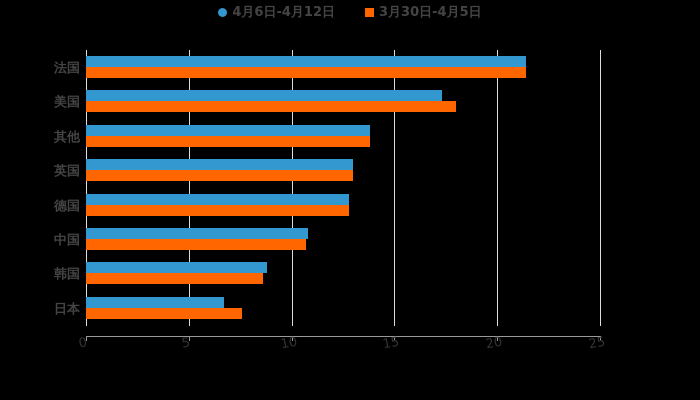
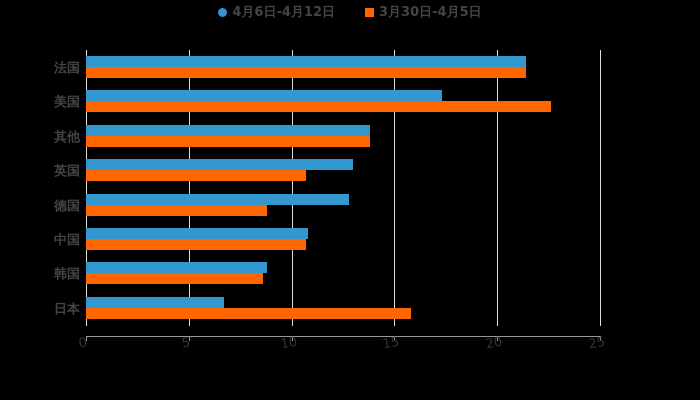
3月30日-4月5日/美国: 18.0 -> 22.6
3月30日-4月5日/英国: 13.0 -> 10.7
3月30日-4月5日/德国: 12.8 -> 8.8
3月30日-4月5日/日本: 7.6 -> 15.8
